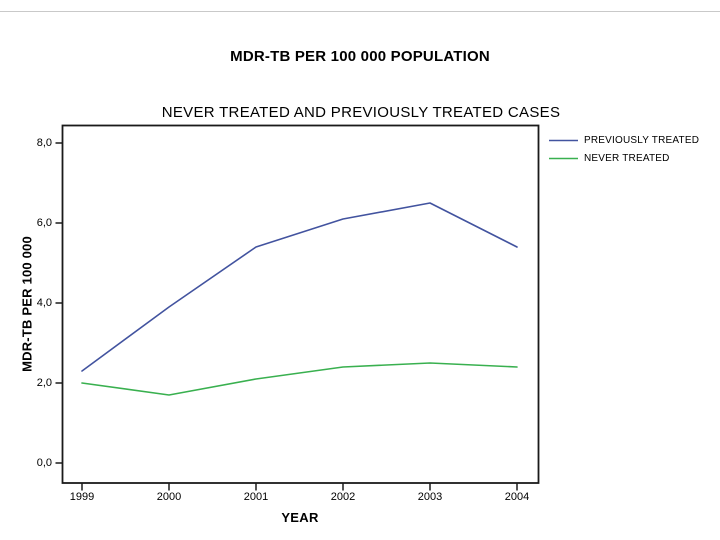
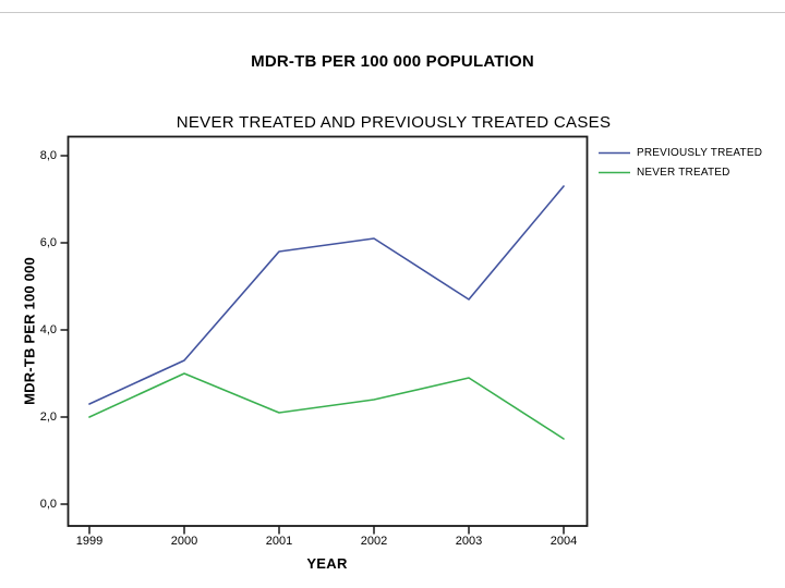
PREVIOUSLY TREATED/2000: 3,9 -> 3,3
NEVER TREATED/2000: 1,7 -> 3,0
PREVIOUSLY TREATED/2001: 5,4 -> 5,8
PREVIOUSLY TREATED/2003: 6,5 -> 4,7
NEVER TREATED/2003: 2,5 -> 2,9
PREVIOUSLY TREATED/2004: 5,4 -> 7,3
NEVER TREATED/2004: 2,4 -> 1,5
